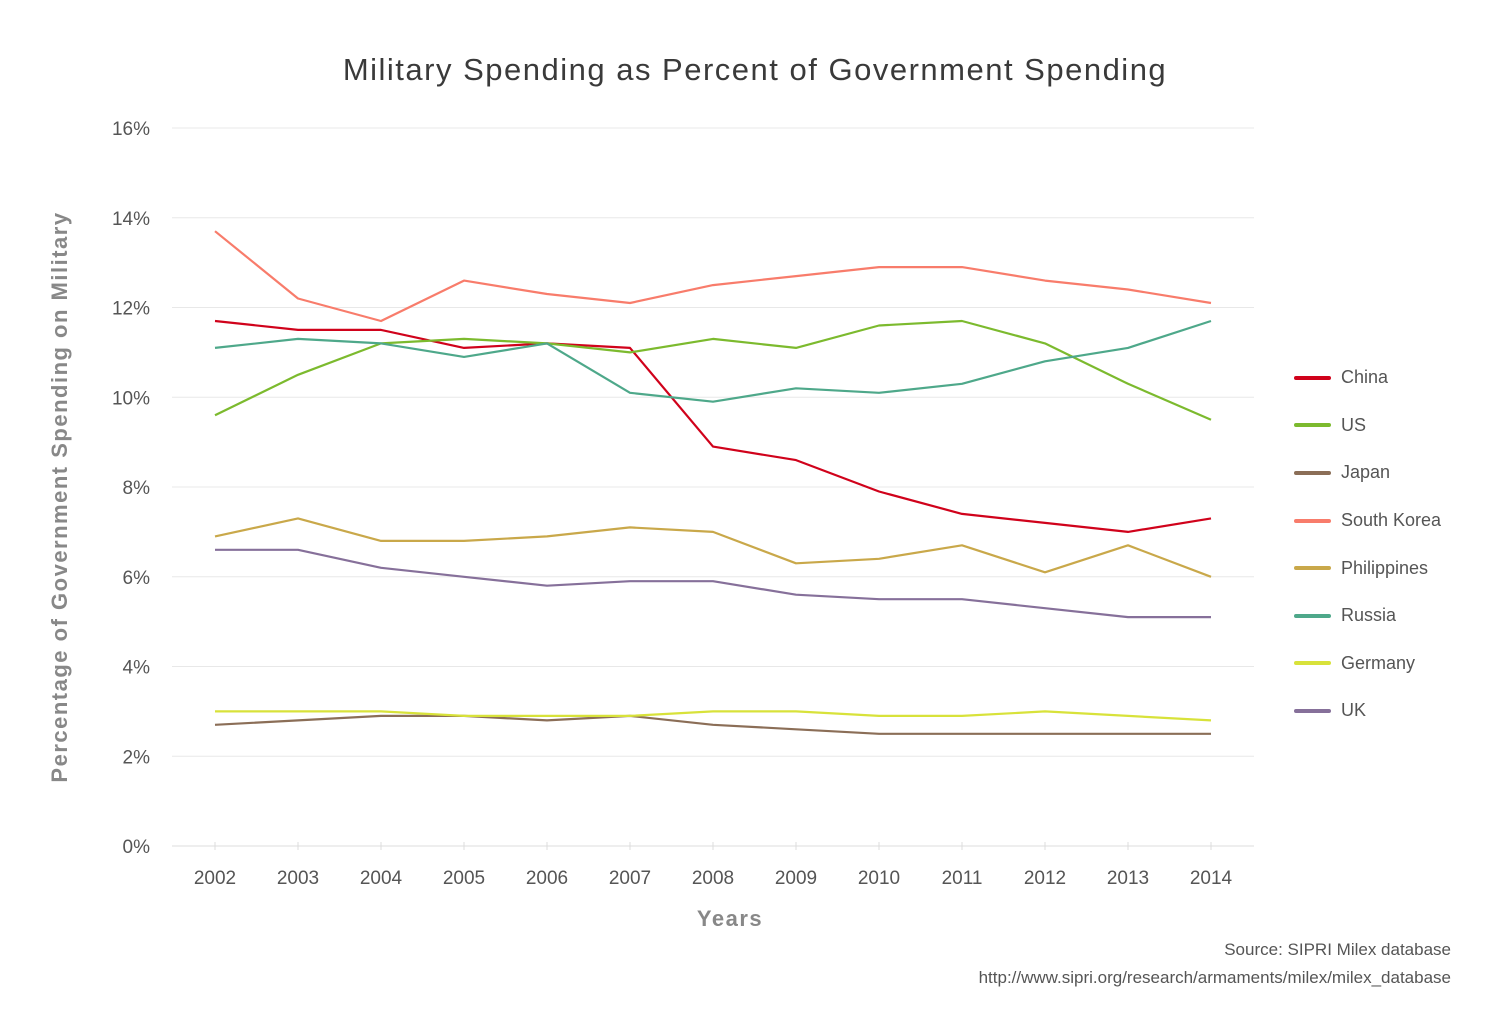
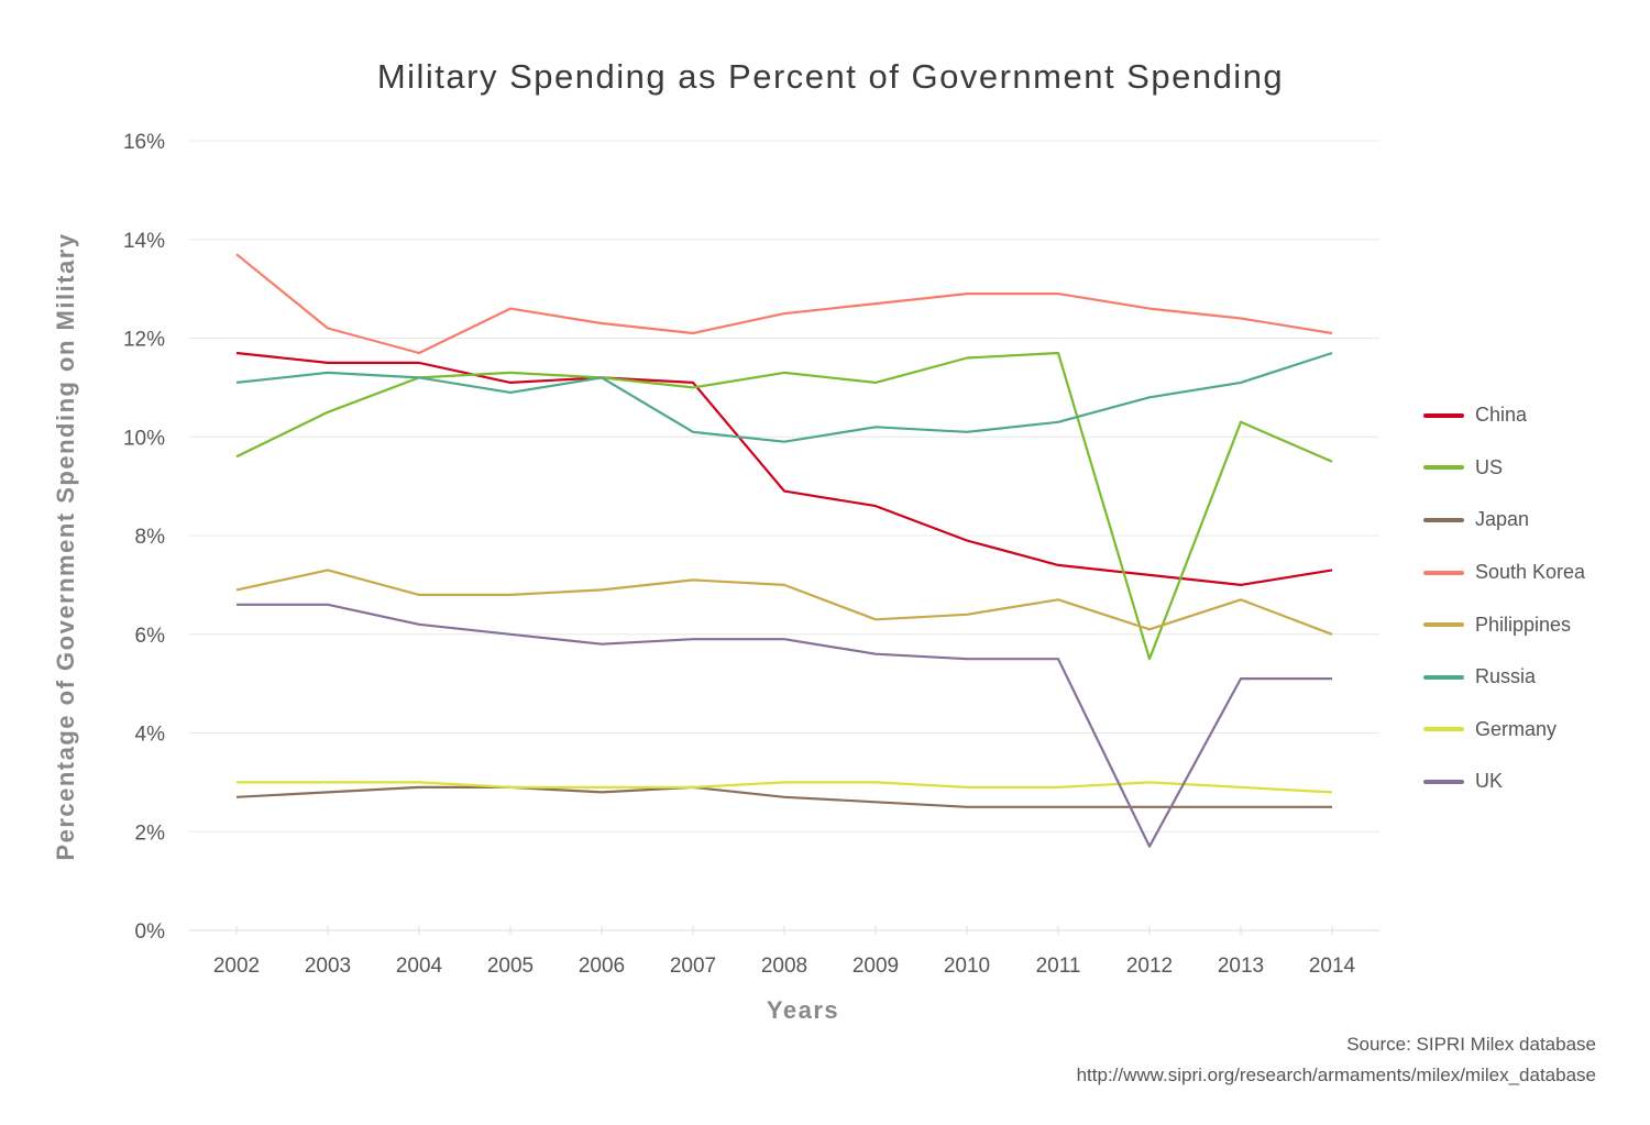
US/2012: 11.2% -> 5.5%
UK/2012: 5.3% -> 1.7%
